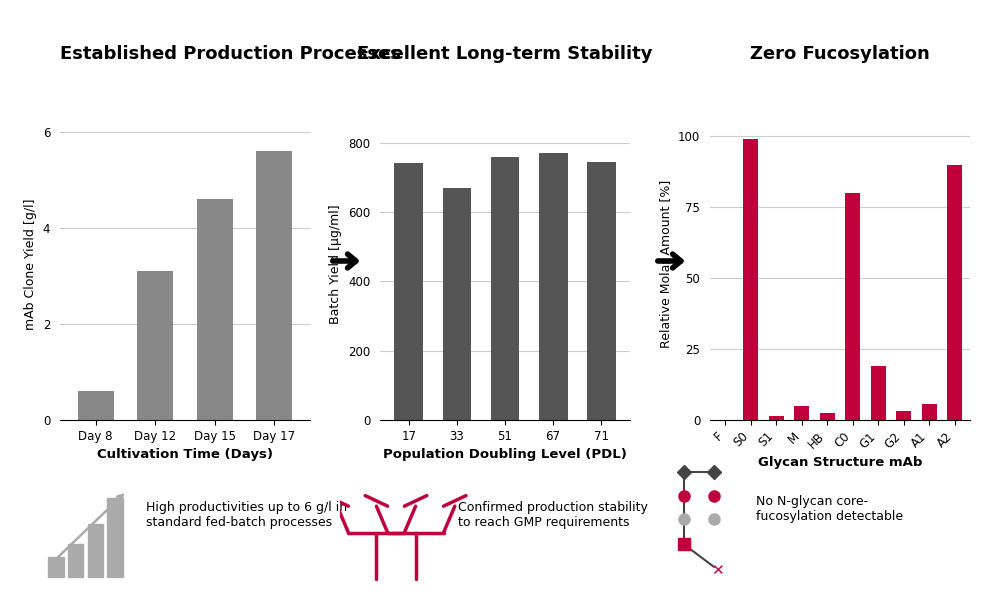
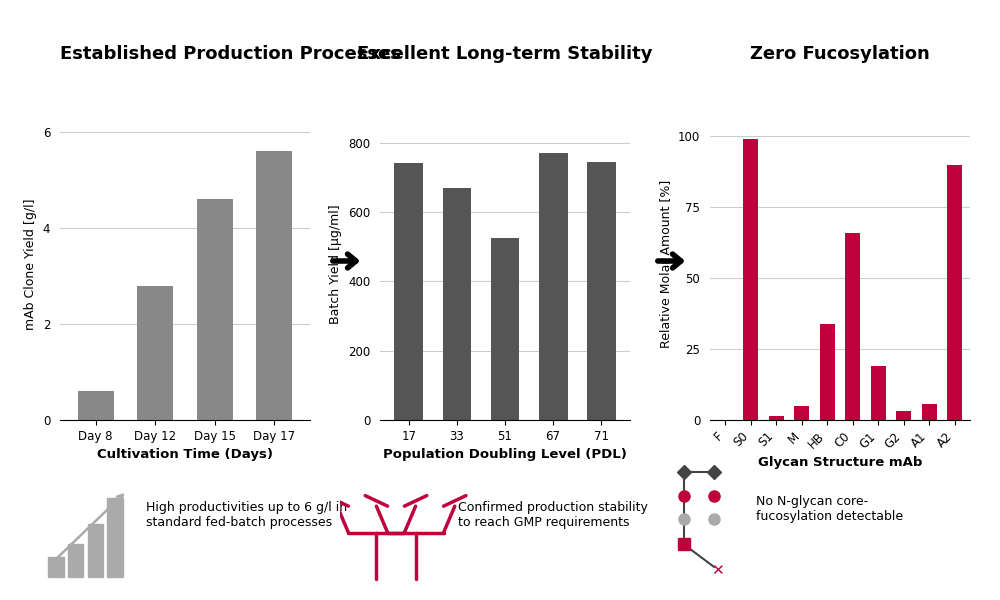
Day 12: 3.1 -> 2.8
51: 760 -> 525
HB: 2.5 -> 34.0
C0: 80.0 -> 66.0
